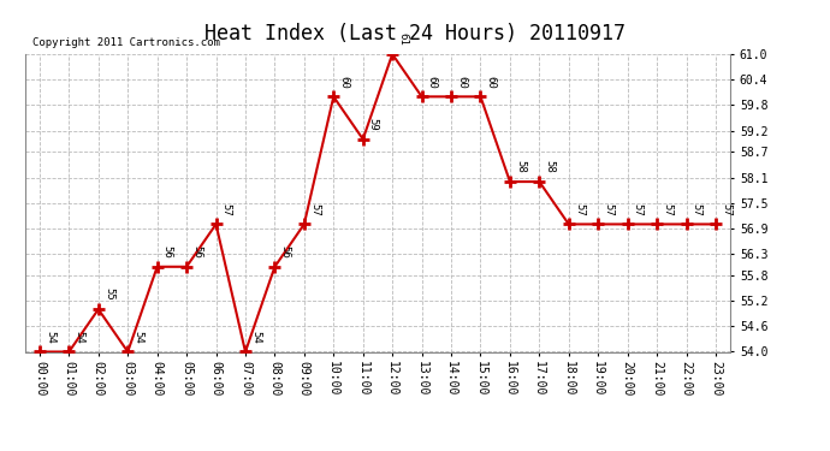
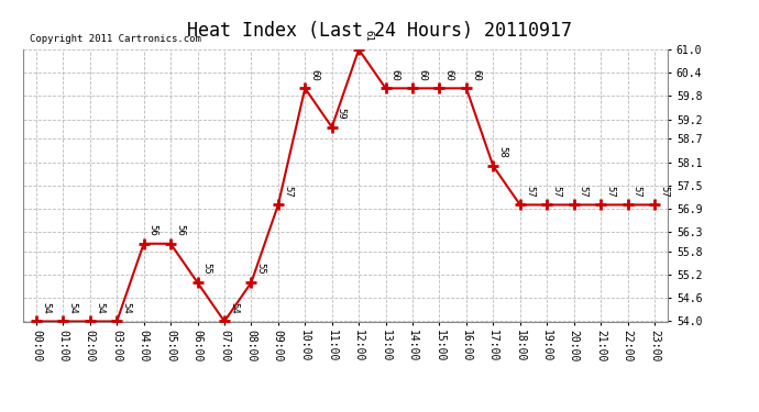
02:00: 55 -> 54
06:00: 57 -> 55
08:00: 56 -> 55
16:00: 58 -> 60
